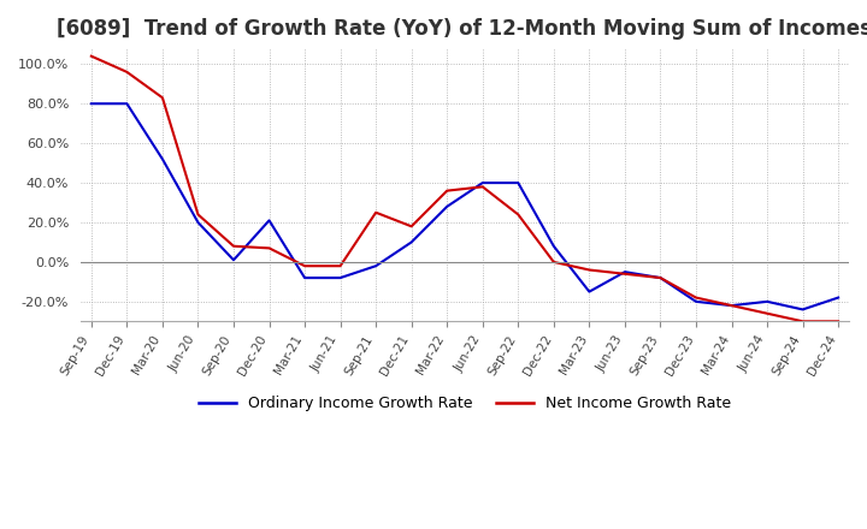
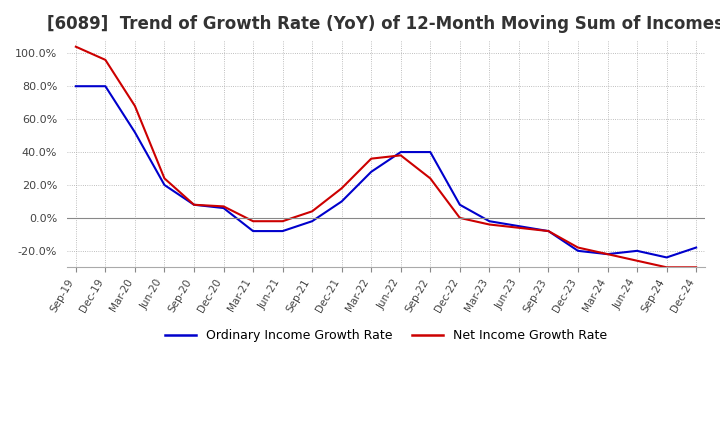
Net Income Growth Rate/Mar-20: 83% -> 68%
Ordinary Income Growth Rate/Sep-20: 1% -> 8%
Ordinary Income Growth Rate/Dec-20: 21% -> 6%
Net Income Growth Rate/Sep-21: 25% -> 4%
Ordinary Income Growth Rate/Mar-23: -15% -> -2%
